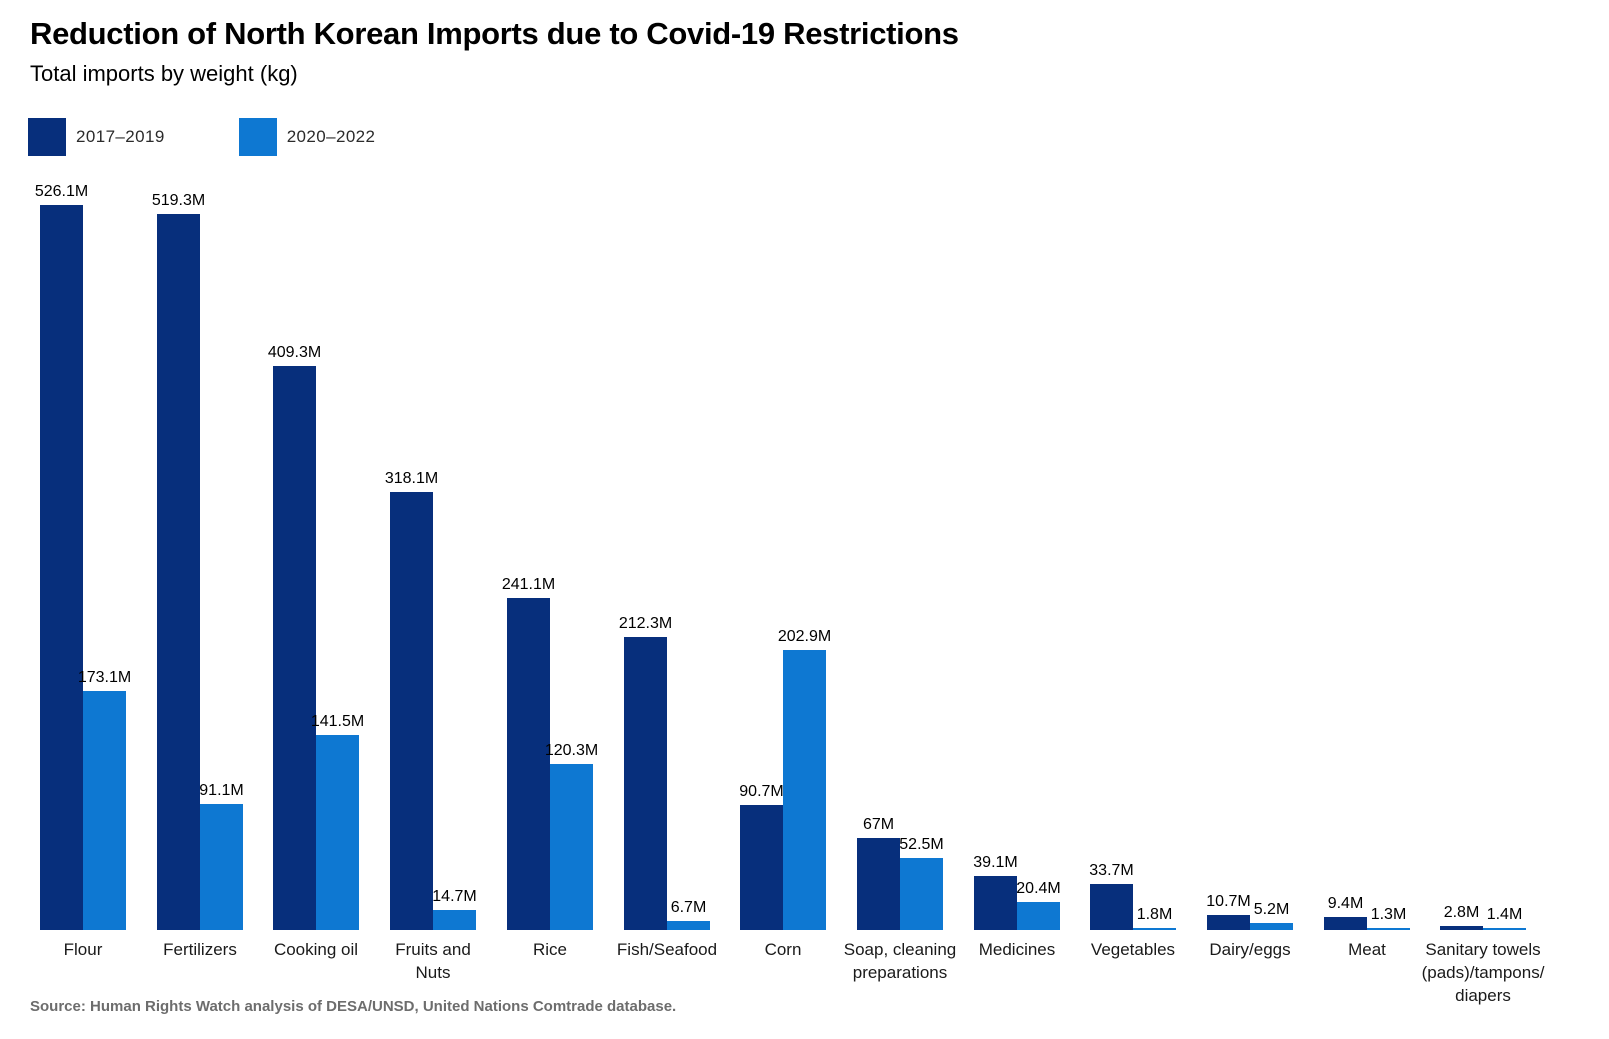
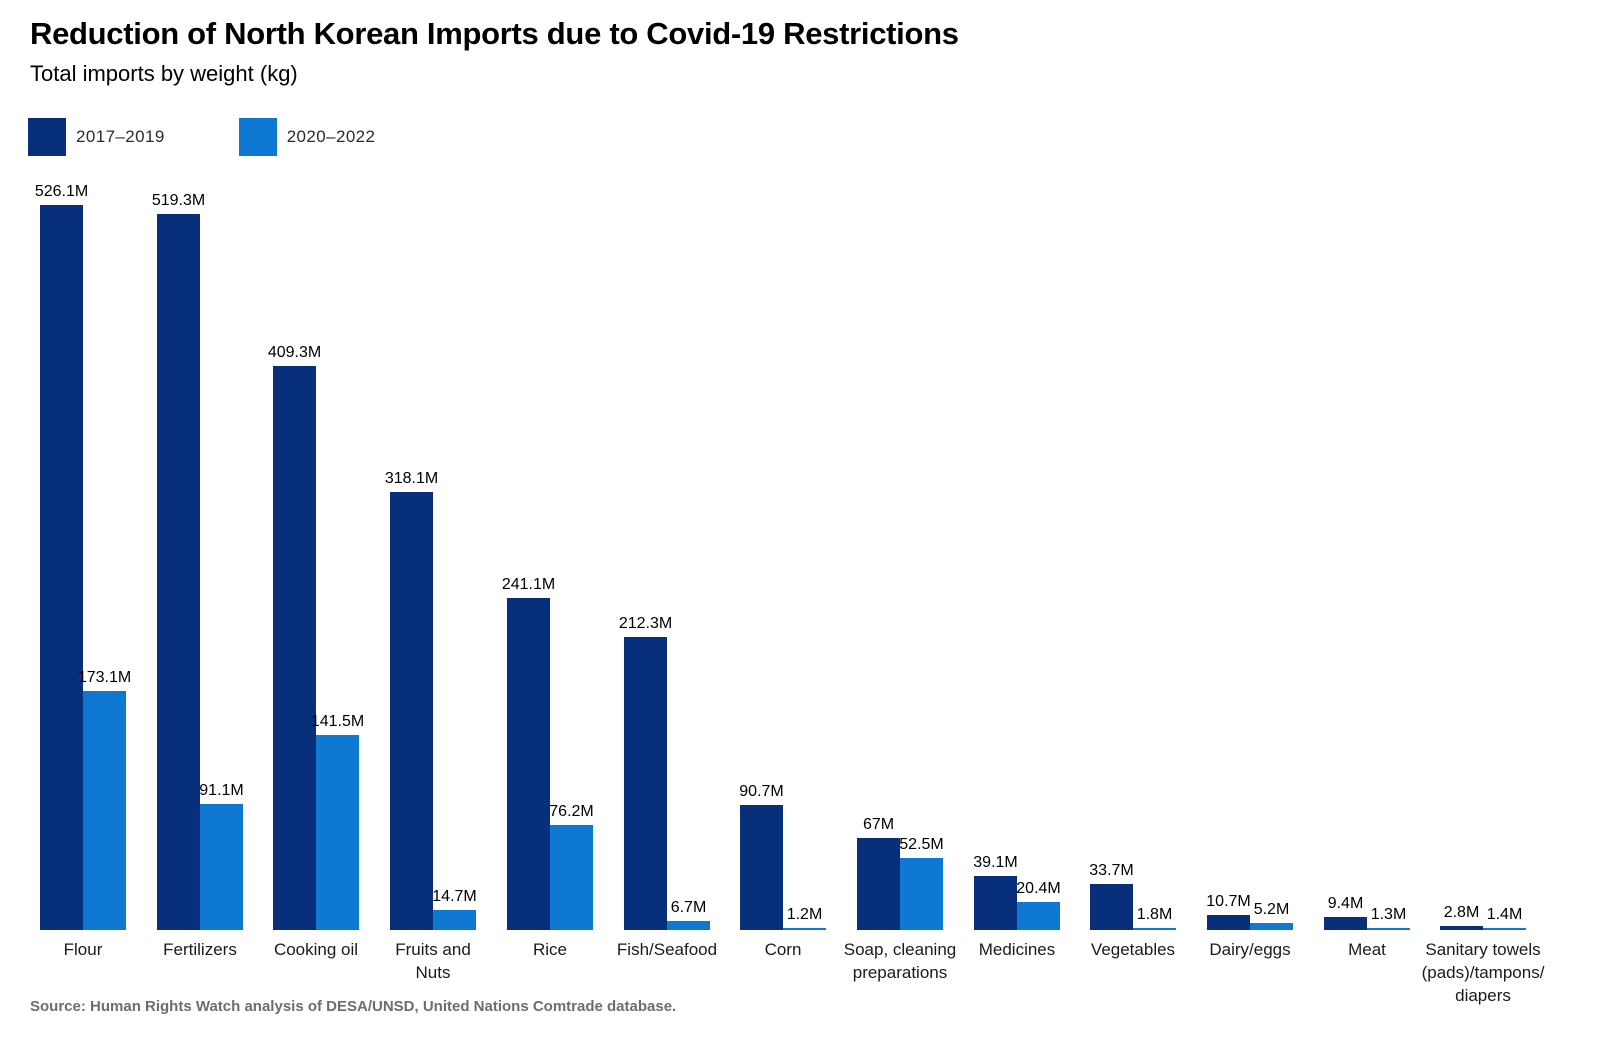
2020–2022/Rice: 120.3M -> 76.2M
2020–2022/Corn: 202.9M -> 1.2M
